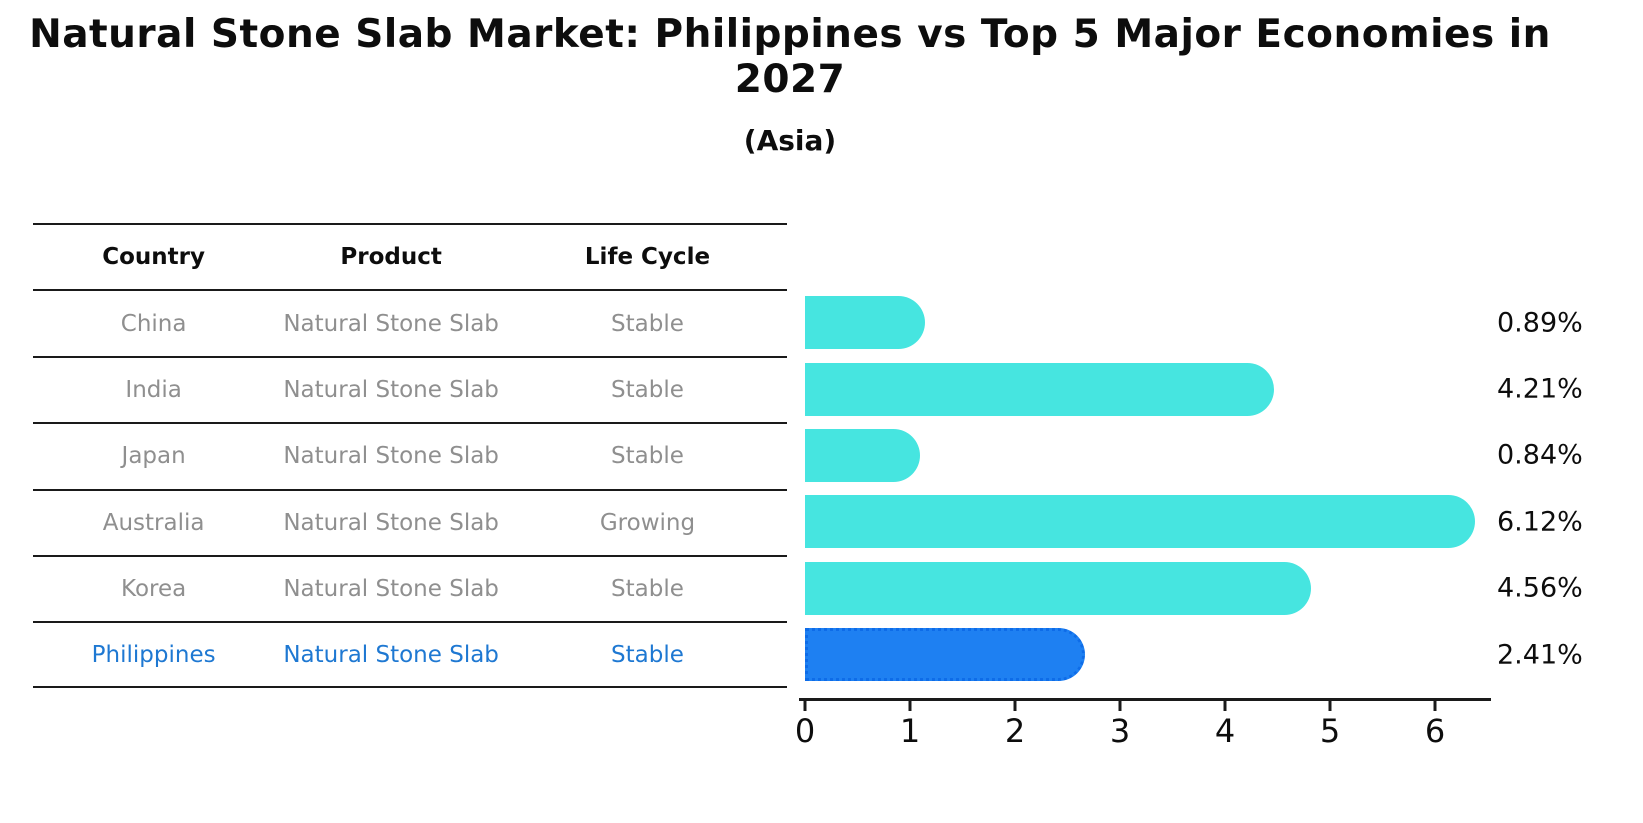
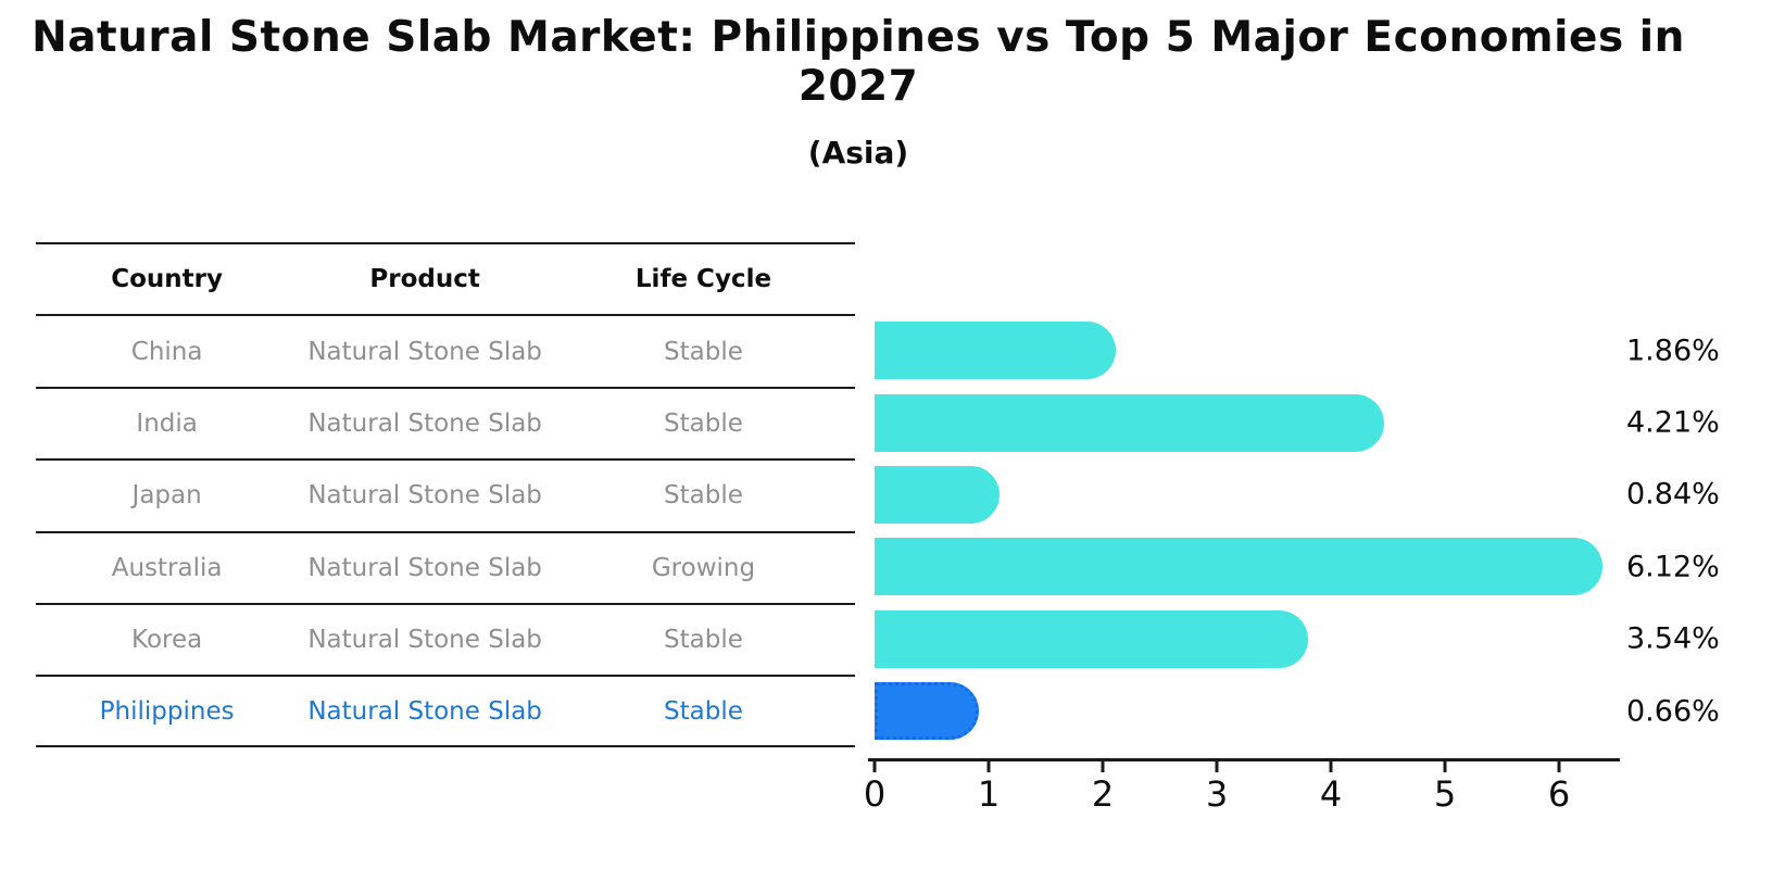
China: 0.89% -> 1.86%
Korea: 4.56% -> 3.54%
Philippines: 2.41% -> 0.66%
